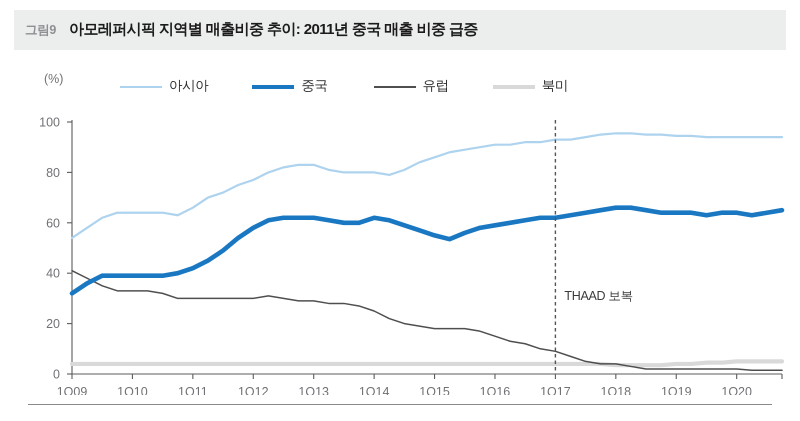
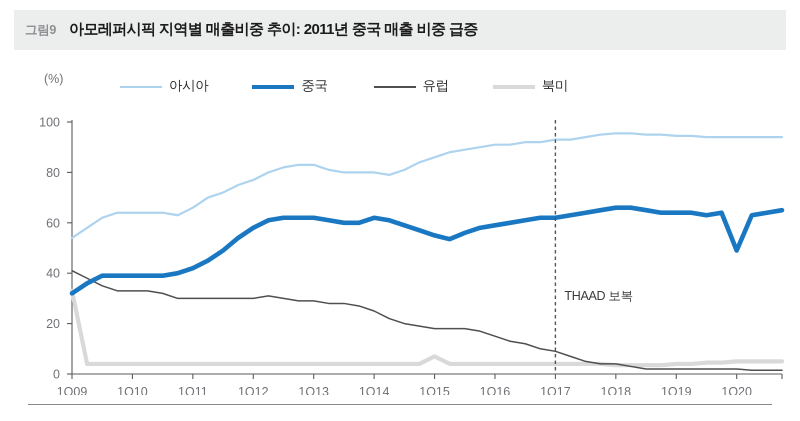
북미/1Q09: 4 -> 33
북미/1Q15: 4 -> 7
중국/1Q20: 64 -> 49
